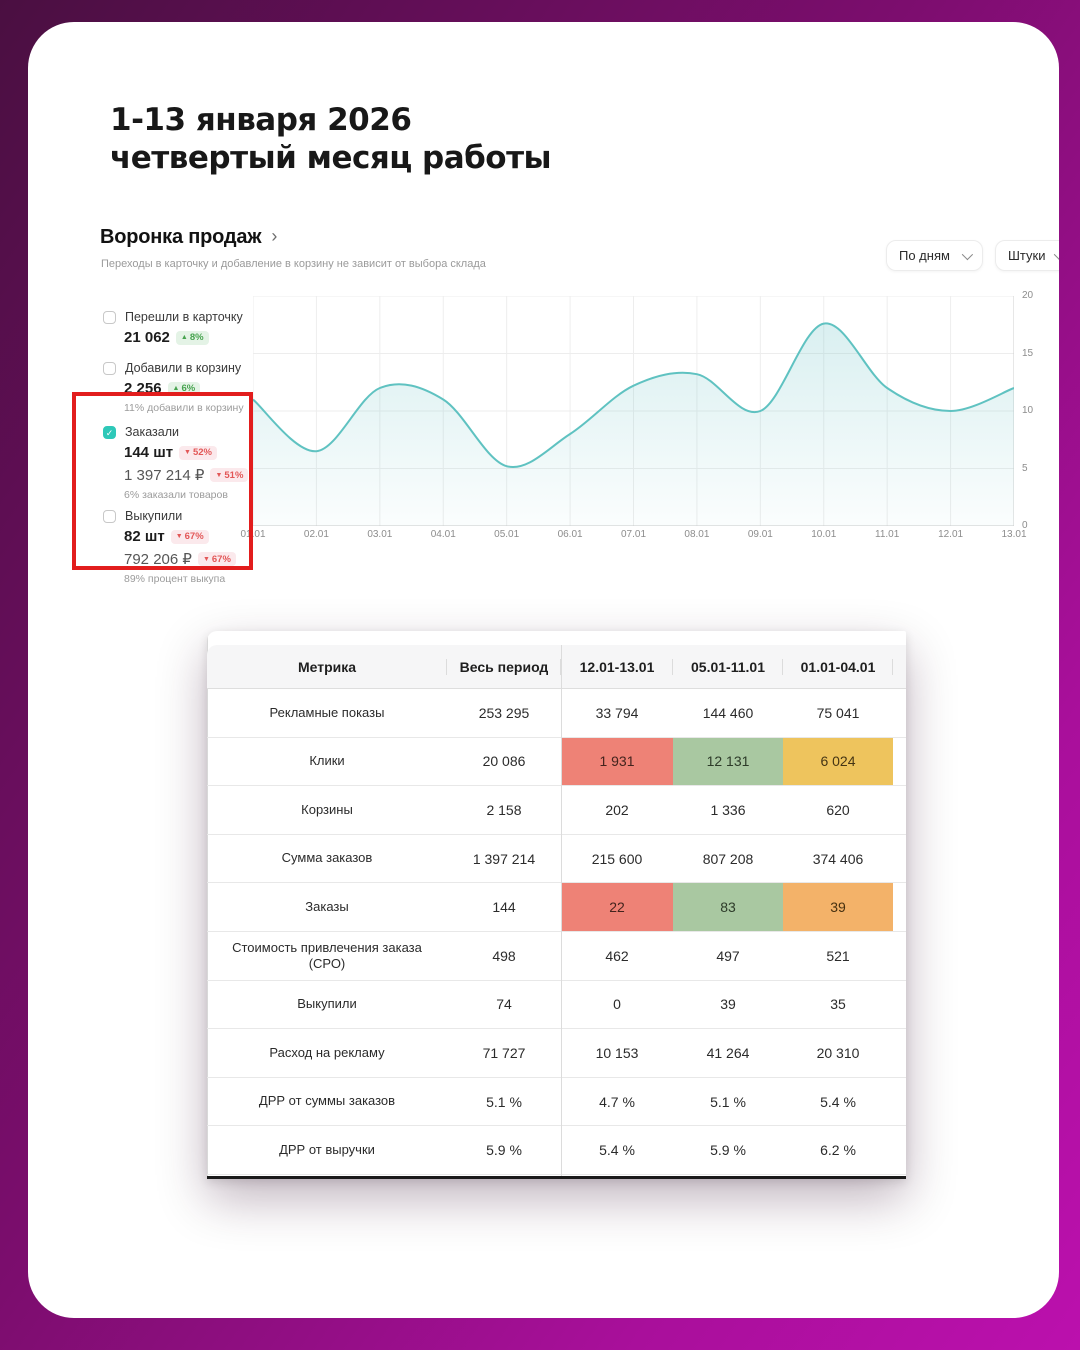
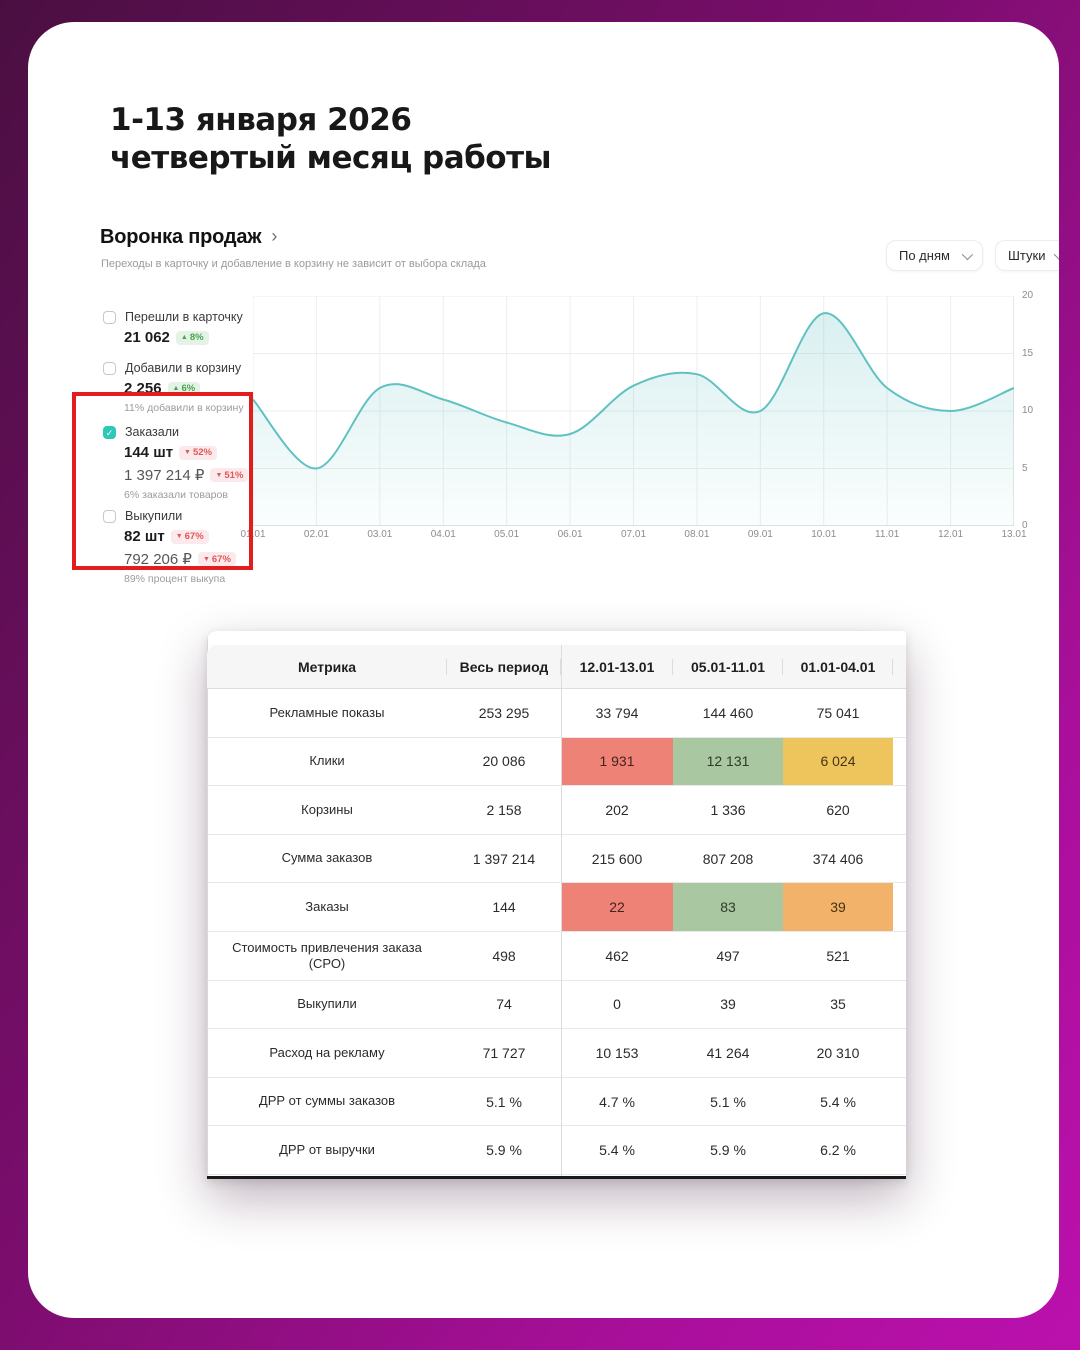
02.01: 6.5 -> 5.0
05.01: 5.2 -> 9.0
10.01: 17.6 -> 18.5
